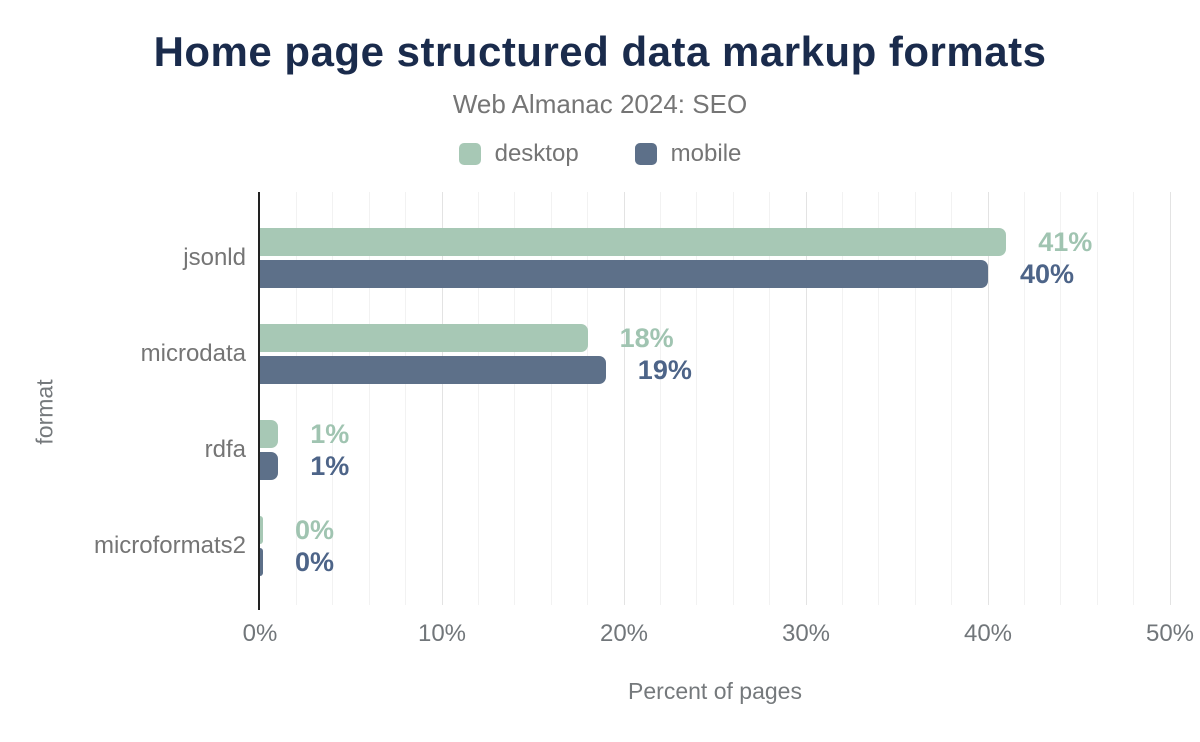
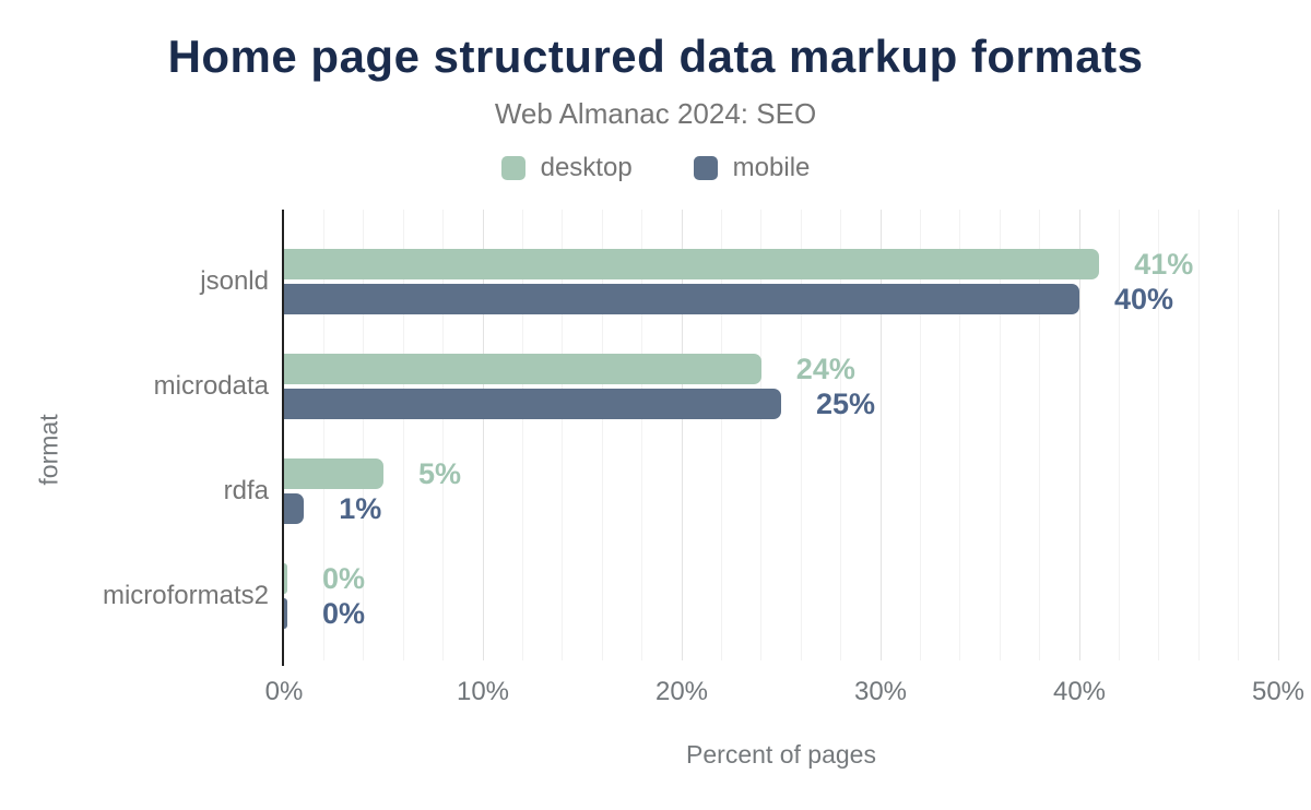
desktop/microdata: 18% -> 24%
mobile/microdata: 19% -> 25%
desktop/rdfa: 1% -> 5%
